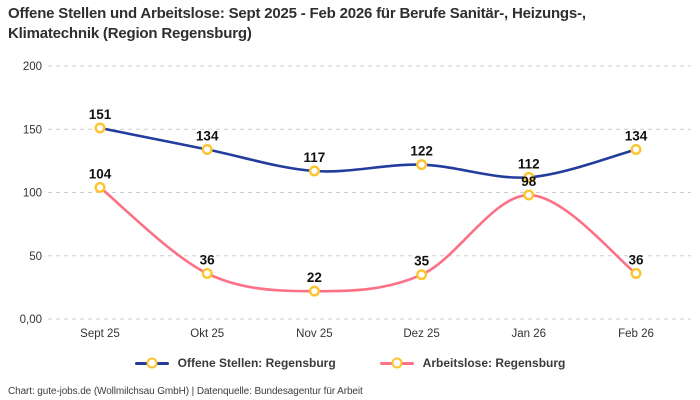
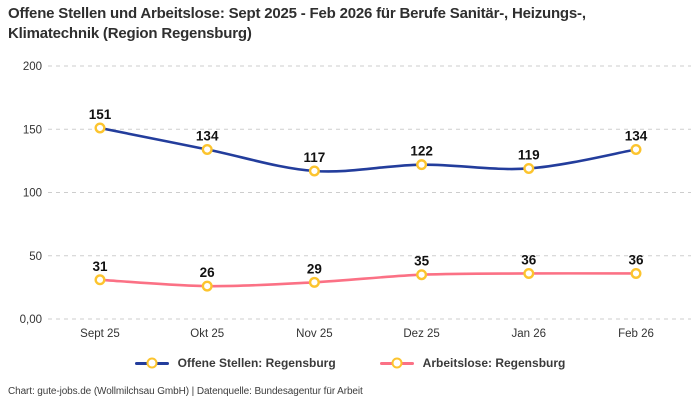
Arbeitslose: Regensburg/Sept 25: 104 -> 31
Arbeitslose: Regensburg/Okt 25: 36 -> 26
Arbeitslose: Regensburg/Nov 25: 22 -> 29
Offene Stellen: Regensburg/Jan 26: 112 -> 119
Arbeitslose: Regensburg/Jan 26: 98 -> 36
